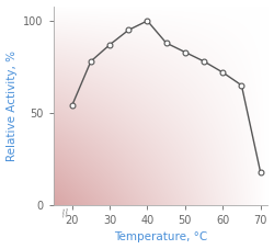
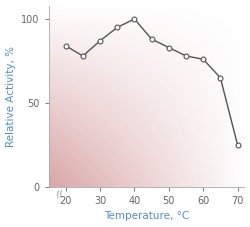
20: 54 -> 84
60: 72 -> 76
70: 18 -> 25
